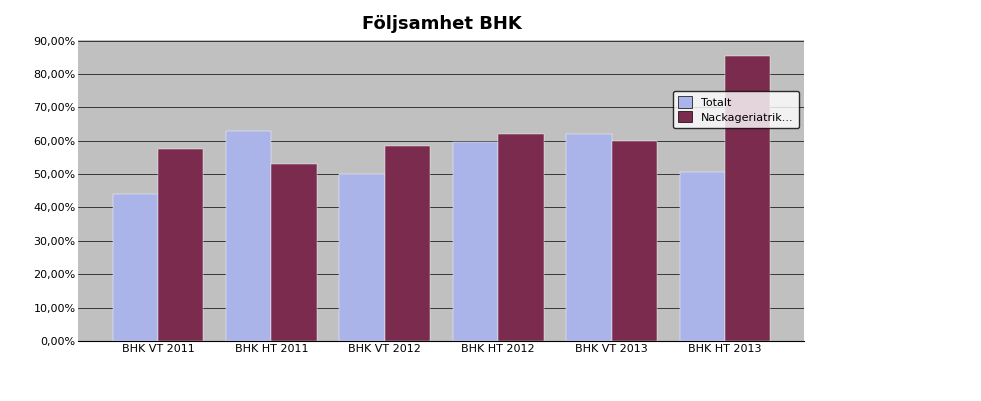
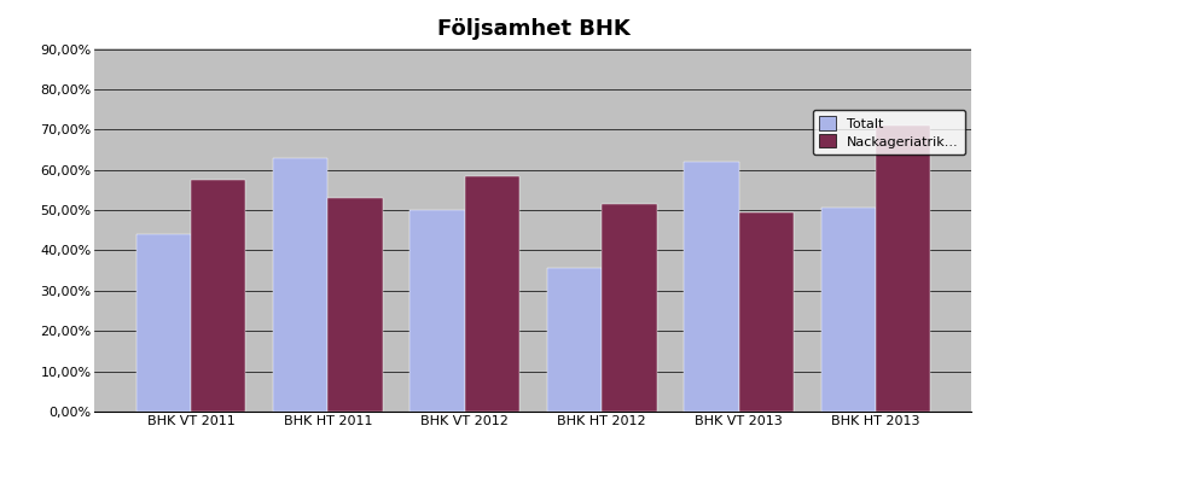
Totalt/BHK HT 2012: 59,5% -> 35,5%
Nackageriatrik.../BHK HT 2012: 62,0% -> 51,5%
Nackageriatrik.../BHK VT 2013: 60,0% -> 49,5%
Nackageriatrik.../BHK HT 2013: 85,5% -> 71,0%
